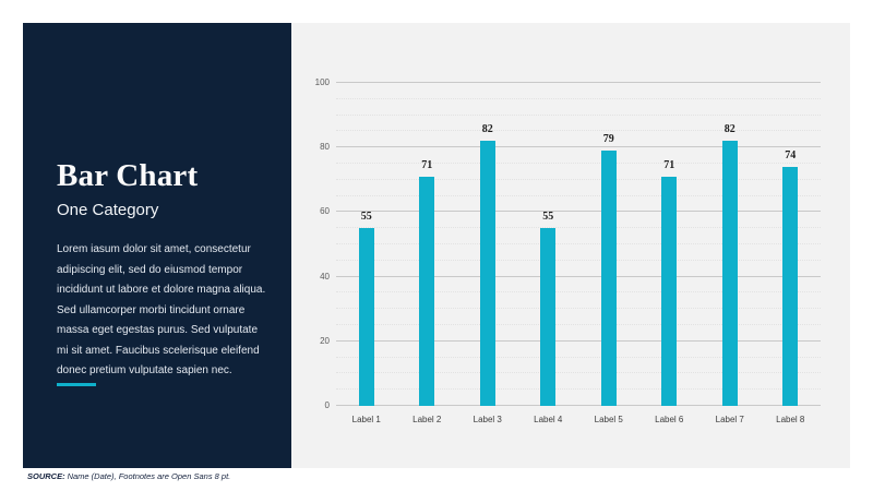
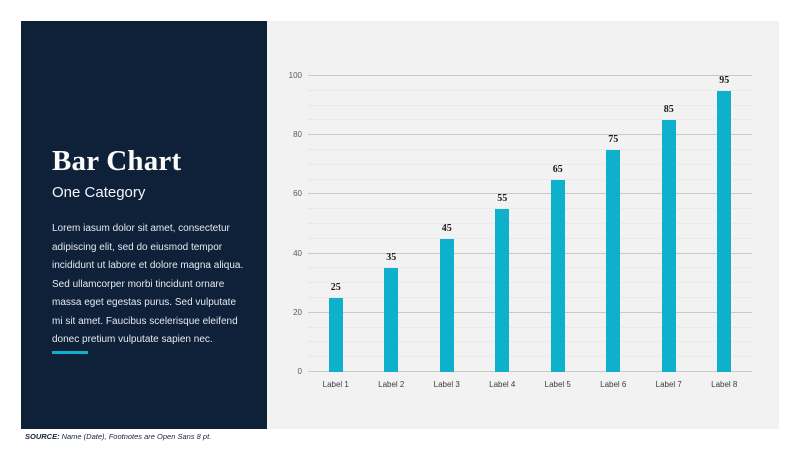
Label 1: 55 -> 25
Label 2: 71 -> 35
Label 3: 82 -> 45
Label 5: 79 -> 65
Label 6: 71 -> 75
Label 7: 82 -> 85
Label 8: 74 -> 95
